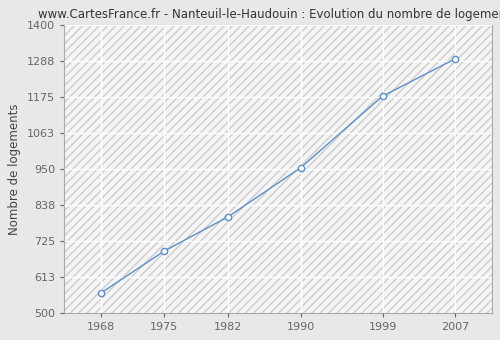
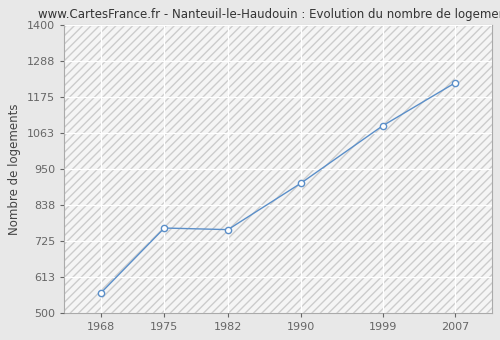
1975: 693 -> 765
1982: 800 -> 760
1990: 954 -> 905
1999: 1178 -> 1085
2007: 1295 -> 1220
